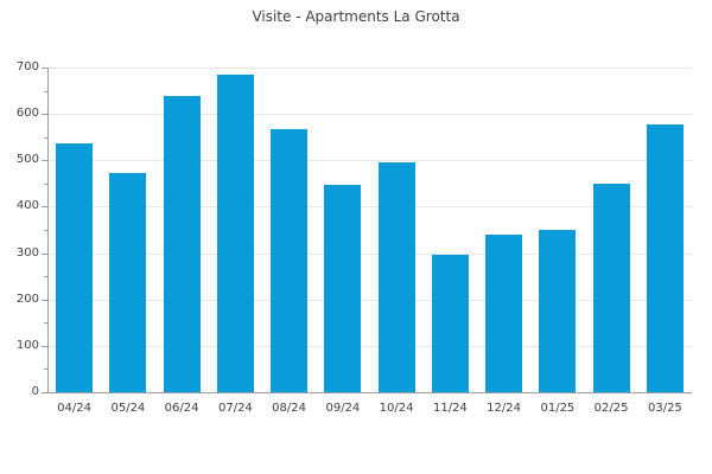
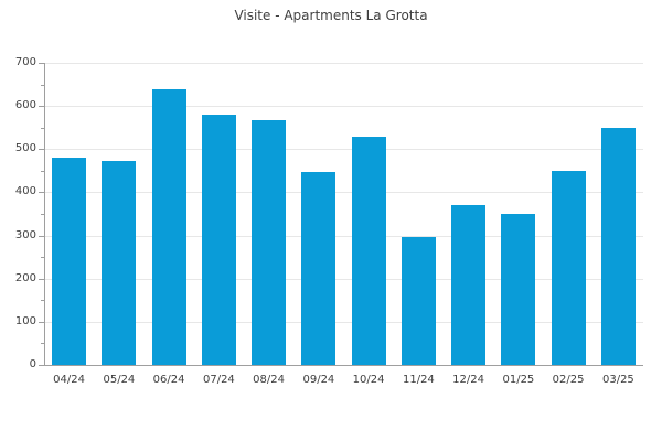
04/24: 540 -> 480
07/24: 680 -> 580
10/24: 500 -> 530
12/24: 340 -> 370
03/25: 580 -> 550
